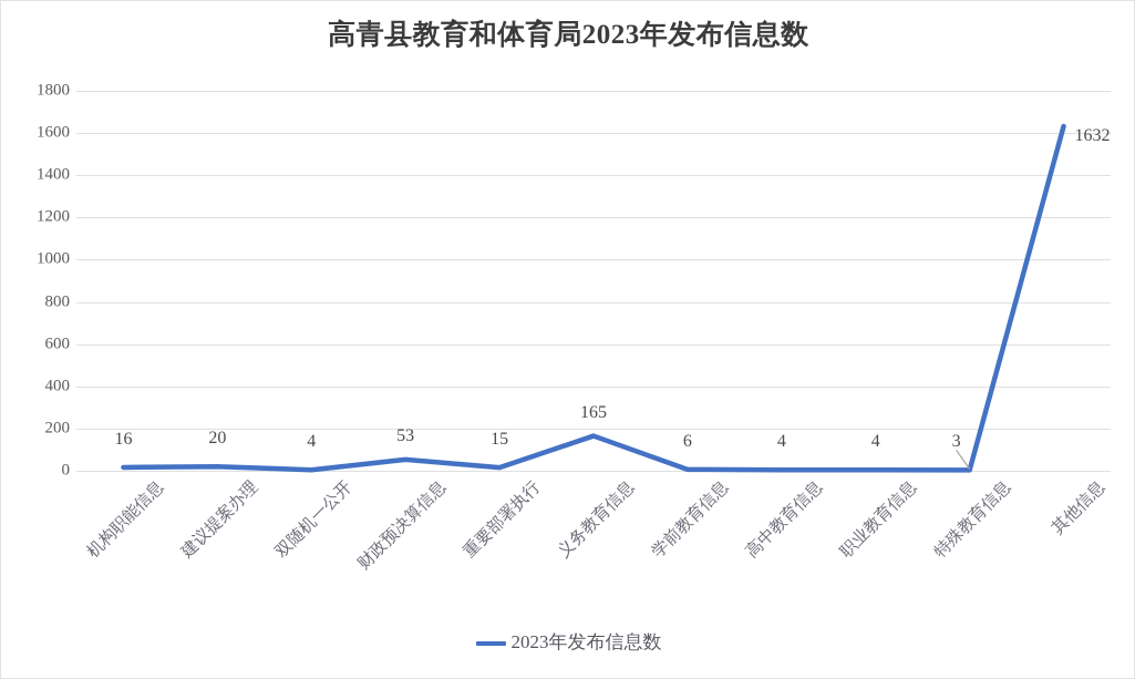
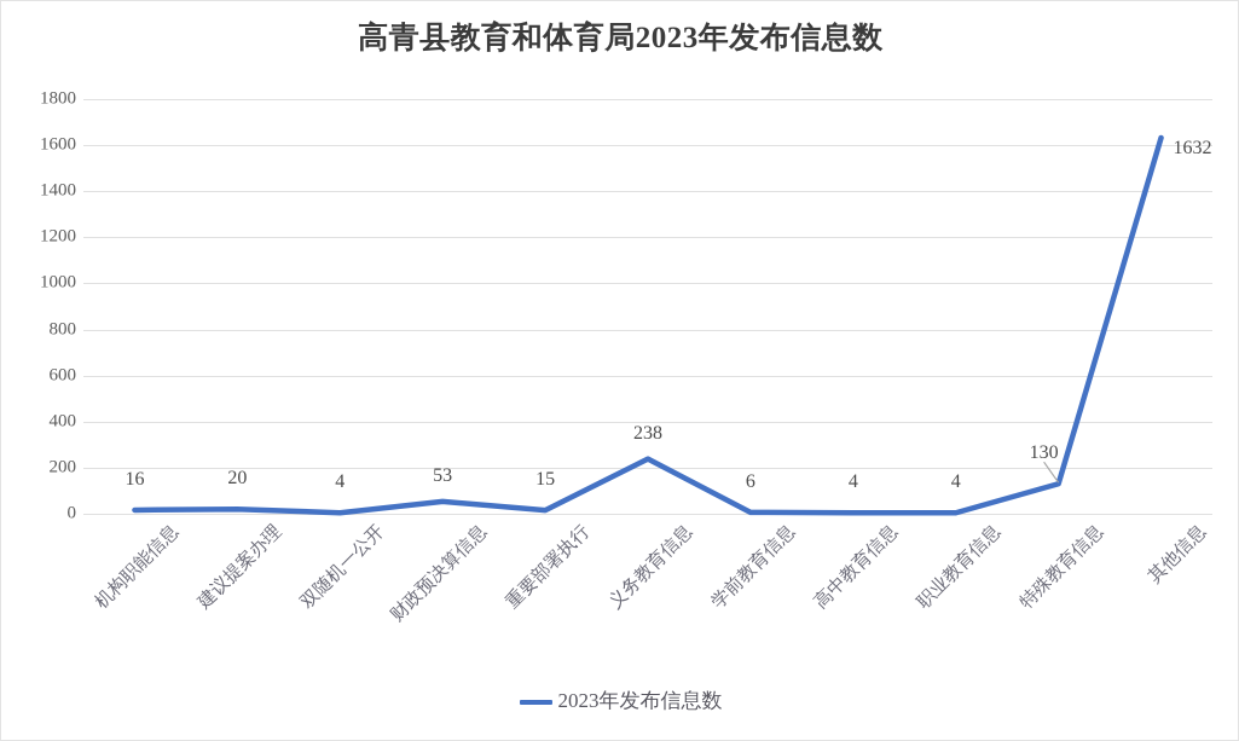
义务教育信息: 165 -> 238
特殊教育信息: 3 -> 130
